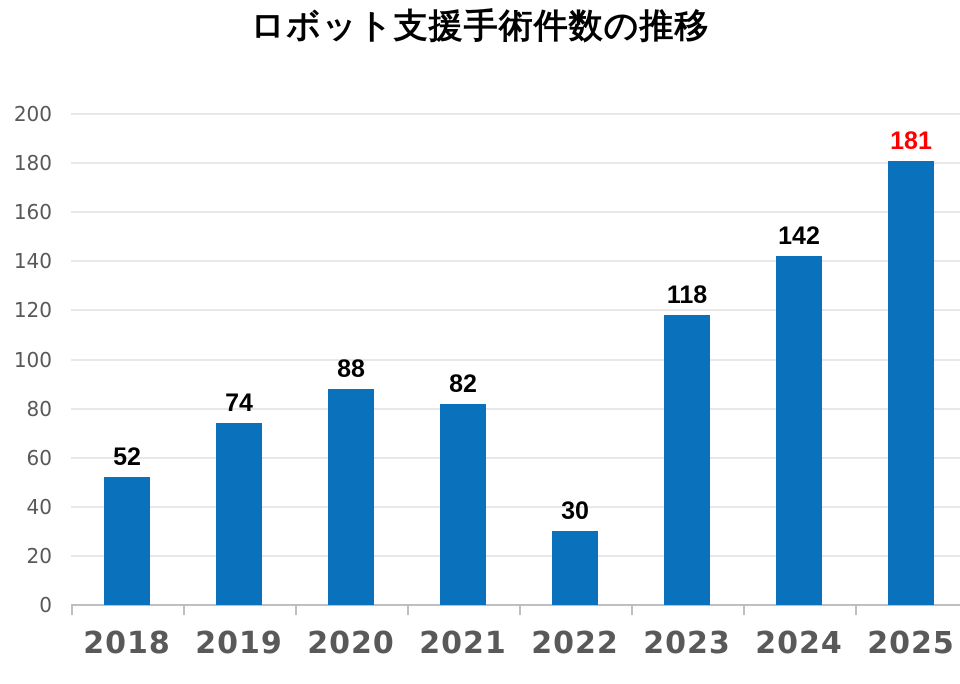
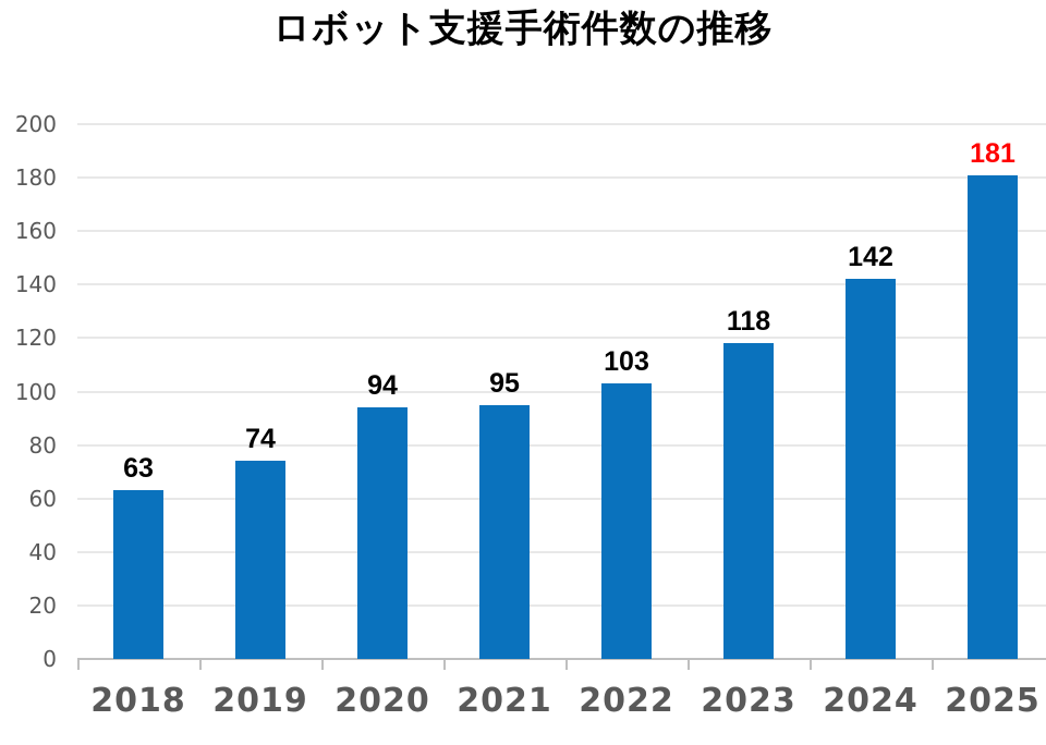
2018: 52 -> 63
2020: 88 -> 94
2021: 82 -> 95
2022: 30 -> 103
